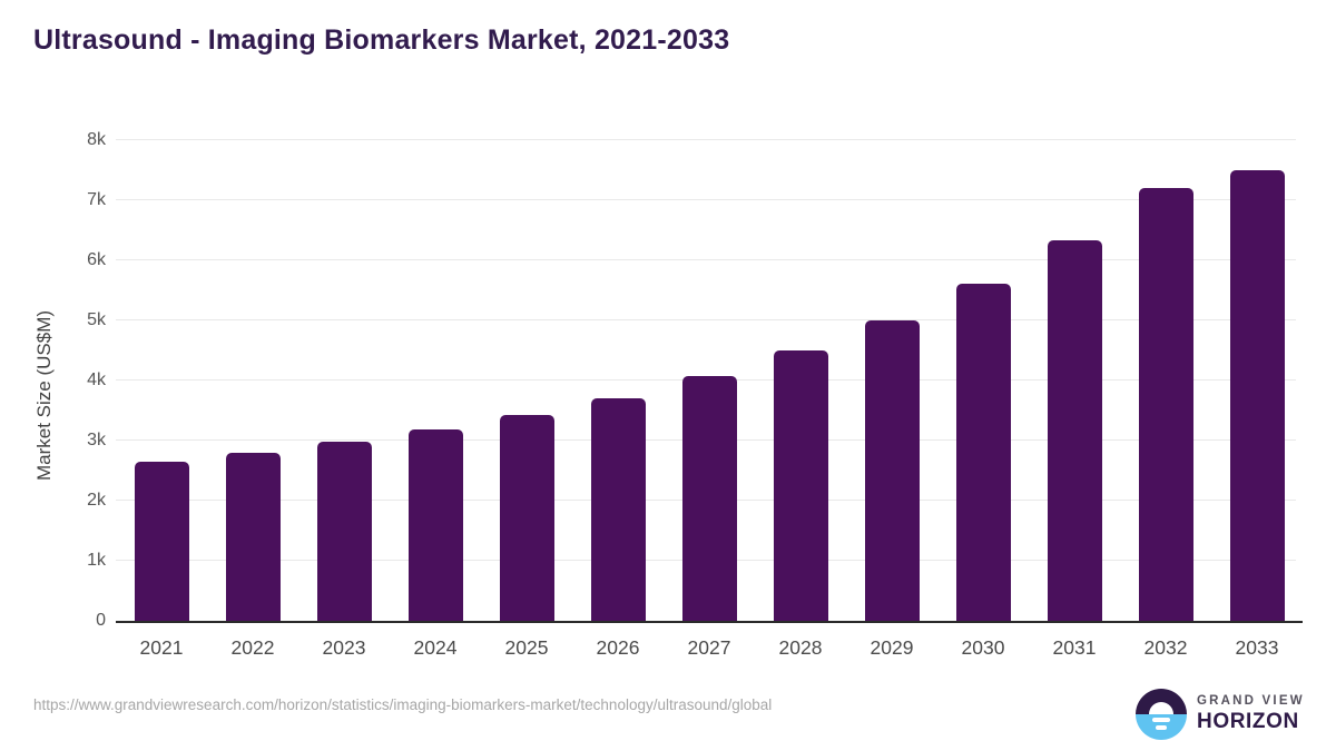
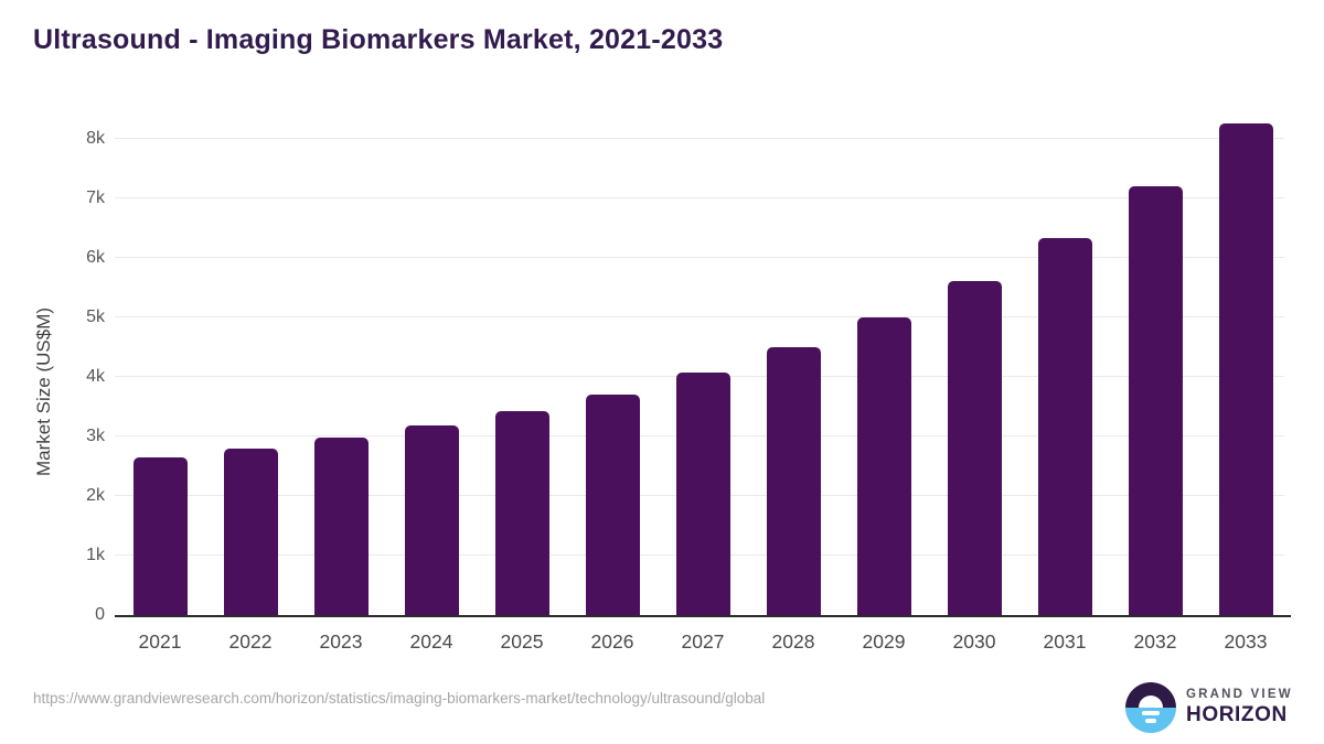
2033: 7.5k -> 8.3k
